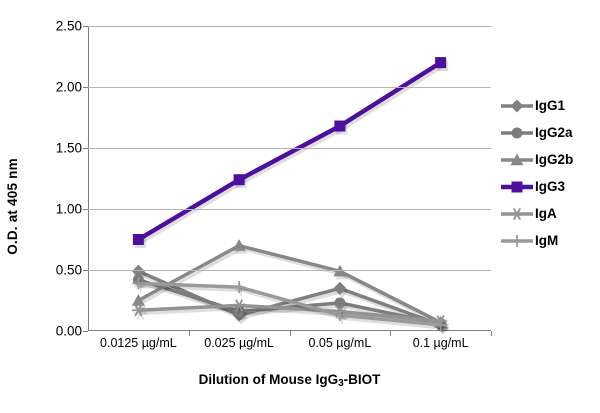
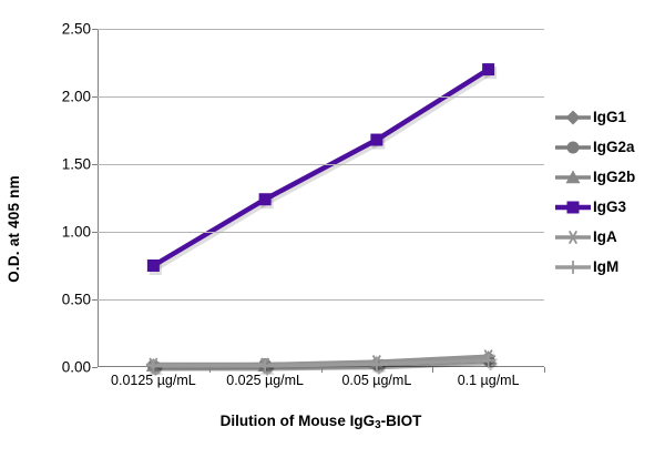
IgG1/0.0125 µg/mL: 0.49 -> 0.01
IgG2a/0.0125 µg/mL: 0.42 -> 0.01
IgG2b/0.0125 µg/mL: 0.25 -> 0.01
IgA/0.0125 µg/mL: 0.17 -> 0.02
IgM/0.0125 µg/mL: 0.39 -> 0.01
IgG1/0.025 µg/mL: 0.13 -> 0.01
IgG2a/0.025 µg/mL: 0.16 -> 0.02
IgG2b/0.025 µg/mL: 0.70 -> 0.01
IgA/0.025 µg/mL: 0.21 -> 0.02
IgM/0.025 µg/mL: 0.36 -> 0.01
IgG1/0.05 µg/mL: 0.35 -> 0.02
IgG2a/0.05 µg/mL: 0.23 -> 0.02
IgG2b/0.05 µg/mL: 0.49 -> 0.03
IgA/0.05 µg/mL: 0.16 -> 0.04
IgM/0.05 µg/mL: 0.13 -> 0.02
